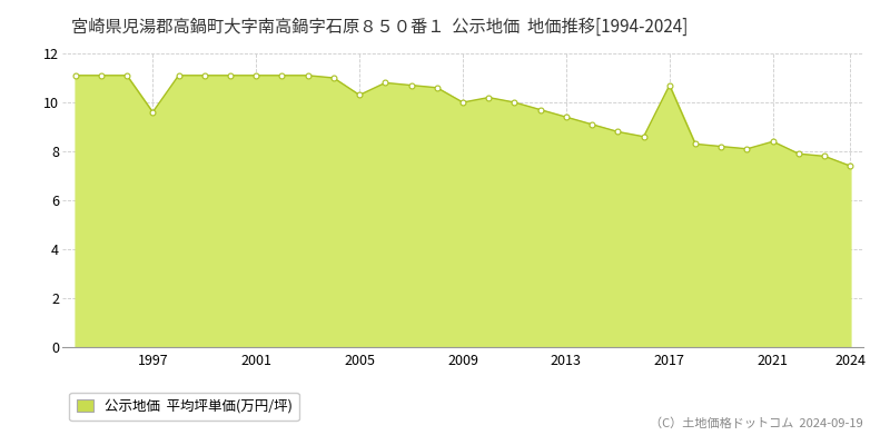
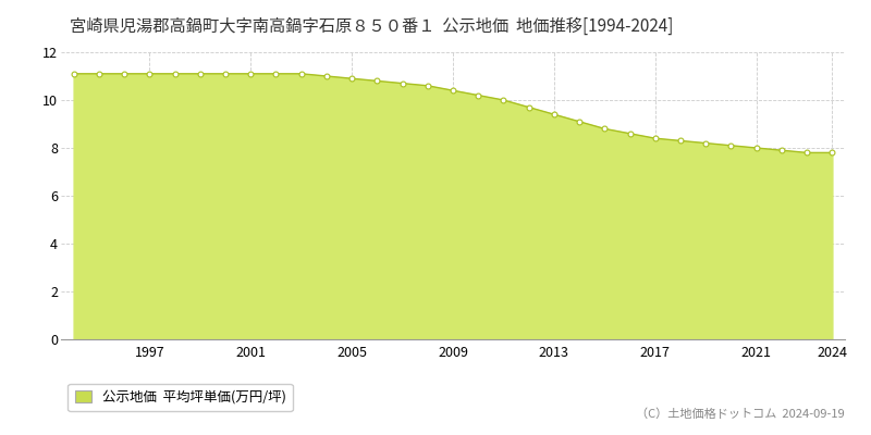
1997: 9.6 -> 11.1
2005: 10.3 -> 10.9
2009: 10.0 -> 10.4
2017: 10.7 -> 8.4
2021: 8.4 -> 8.0
2024: 7.4 -> 7.8
